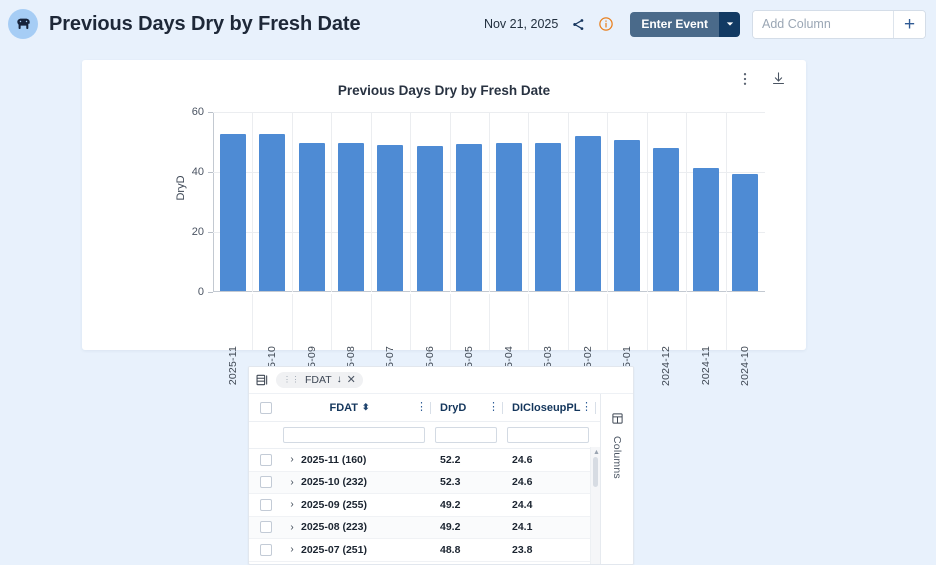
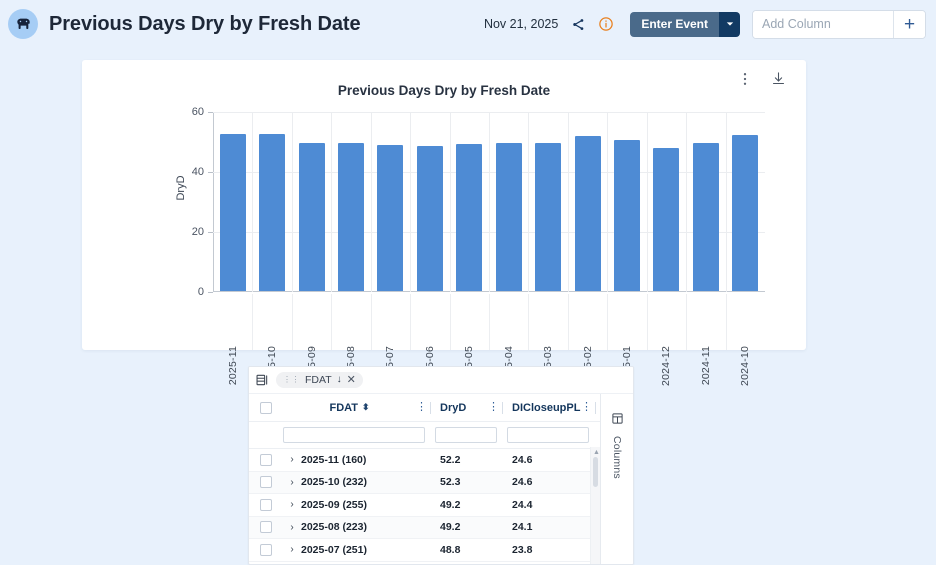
2024-11: 41 -> 49
2024-10: 39 -> 52
